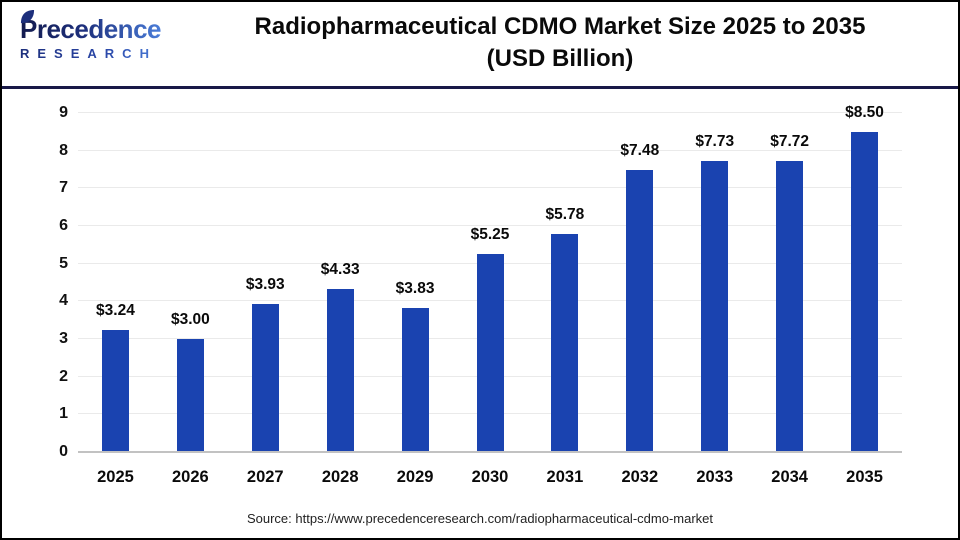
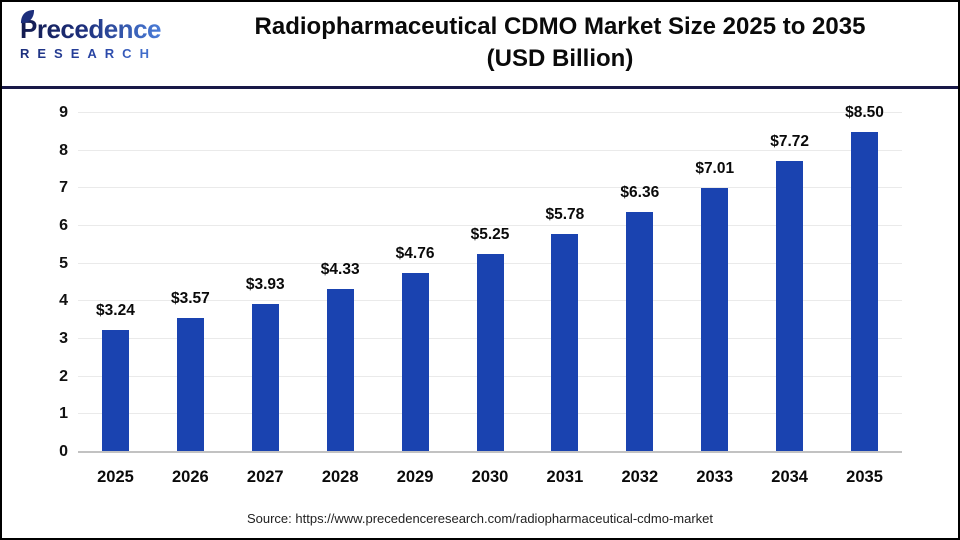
2026: $3.00 -> $3.57
2029: $3.83 -> $4.76
2032: $7.48 -> $6.36
2033: $7.73 -> $7.01
